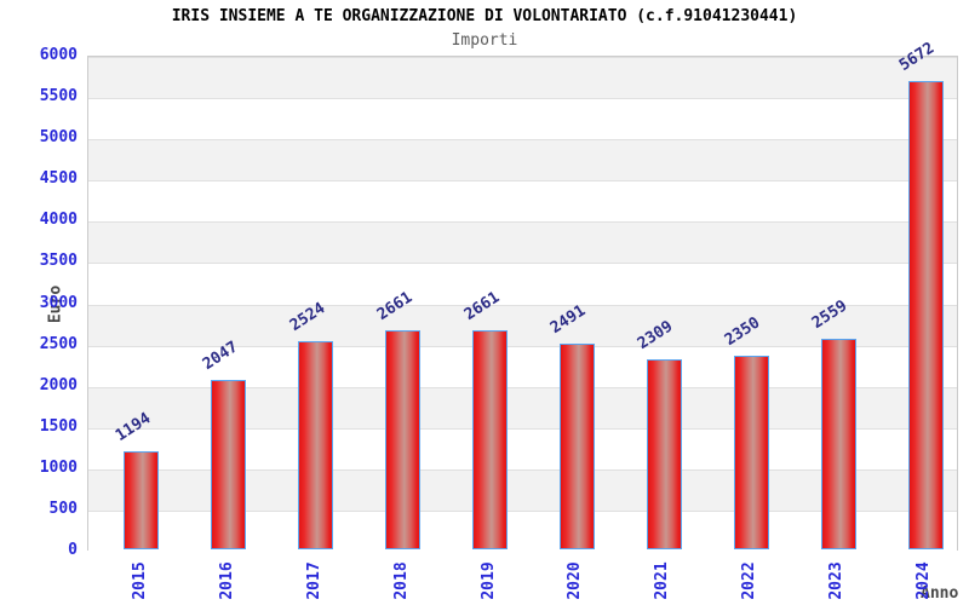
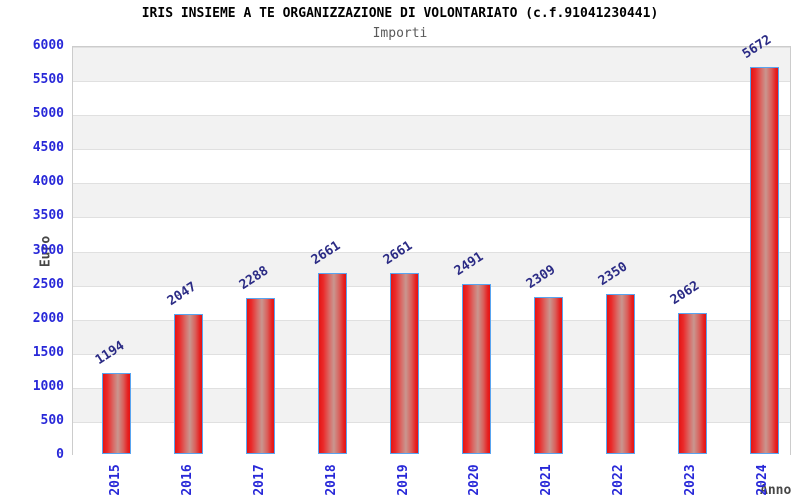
2017: 2524 -> 2288
2023: 2559 -> 2062
